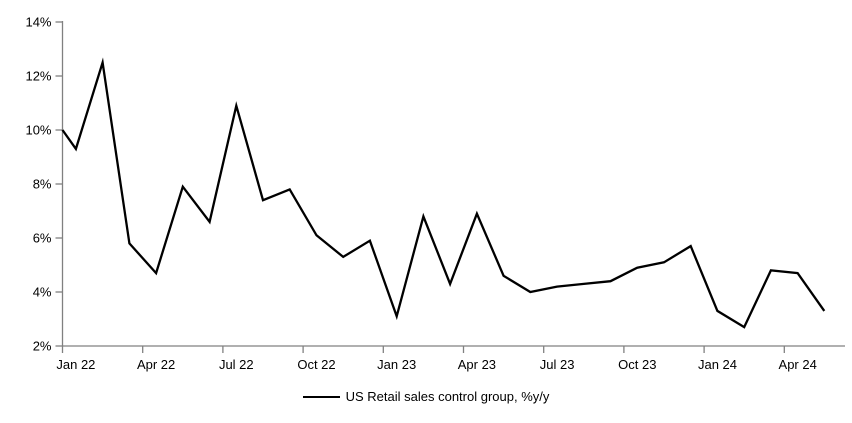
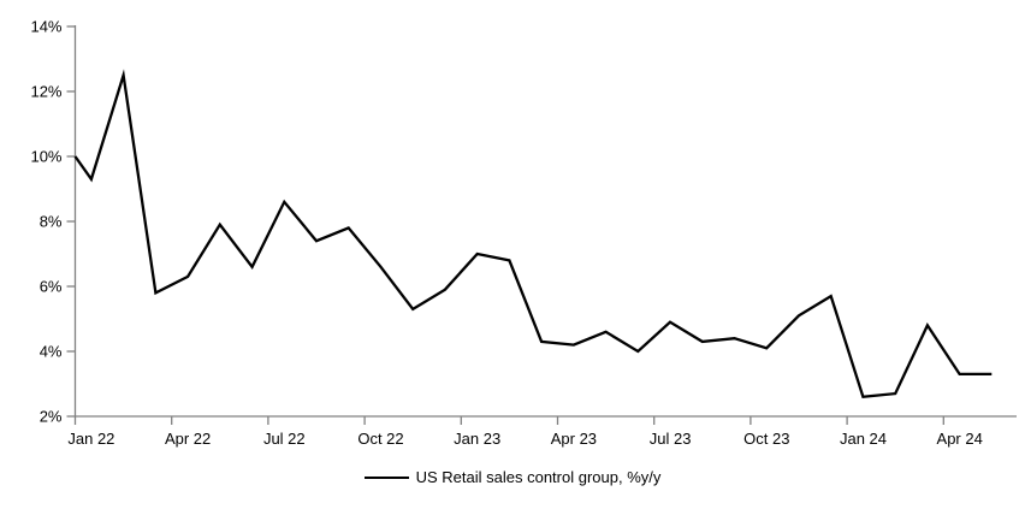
Apr 22: 4.7% -> 6.3%
Jul 22: 10.9% -> 8.6%
Oct 22: 6.1% -> 6.6%
Jan 23: 3.1% -> 7.0%
Apr 23: 6.9% -> 4.2%
Jul 23: 4.2% -> 4.9%
Oct 23: 4.9% -> 4.1%
Jan 24: 3.3% -> 2.6%
Apr 24: 4.7% -> 3.3%
